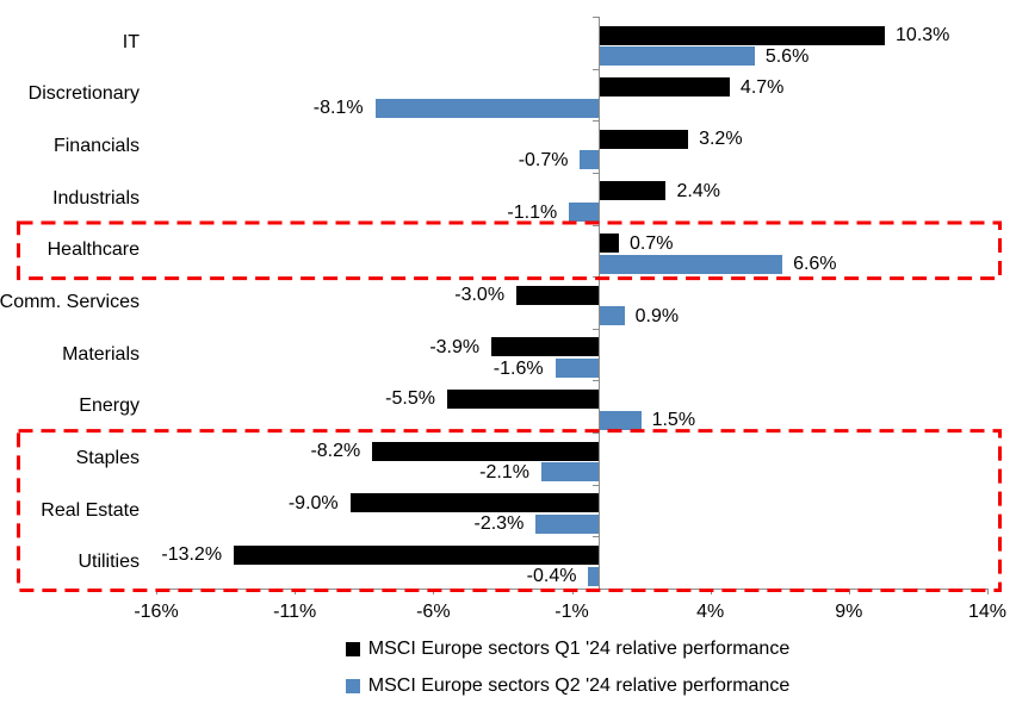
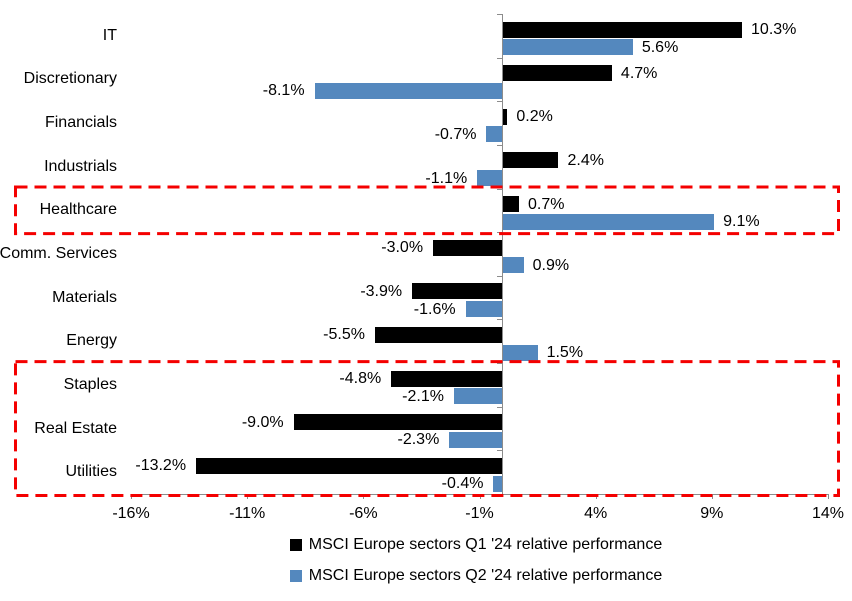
MSCI Europe sectors Q1 '24 relative performance/Financials: 3.2% -> 0.2%
MSCI Europe sectors Q2 '24 relative performance/Healthcare: 6.6% -> 9.1%
MSCI Europe sectors Q1 '24 relative performance/Staples: -8.2% -> -4.8%
